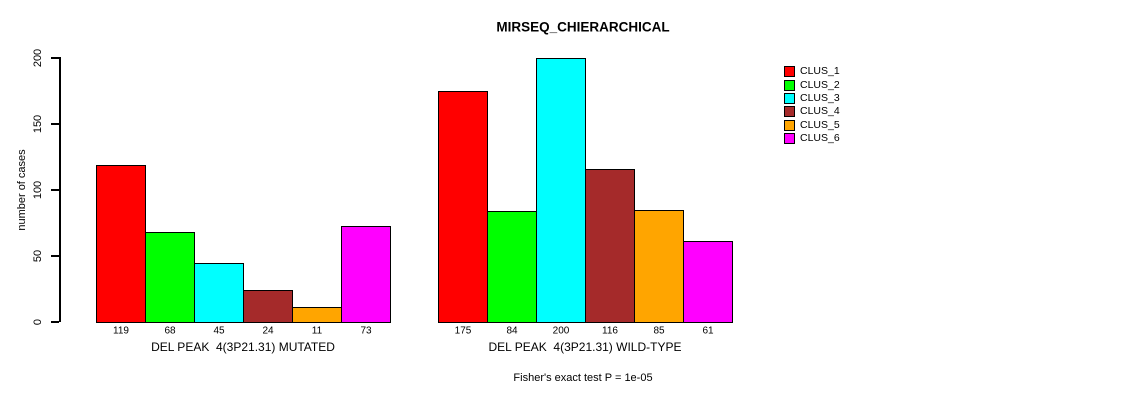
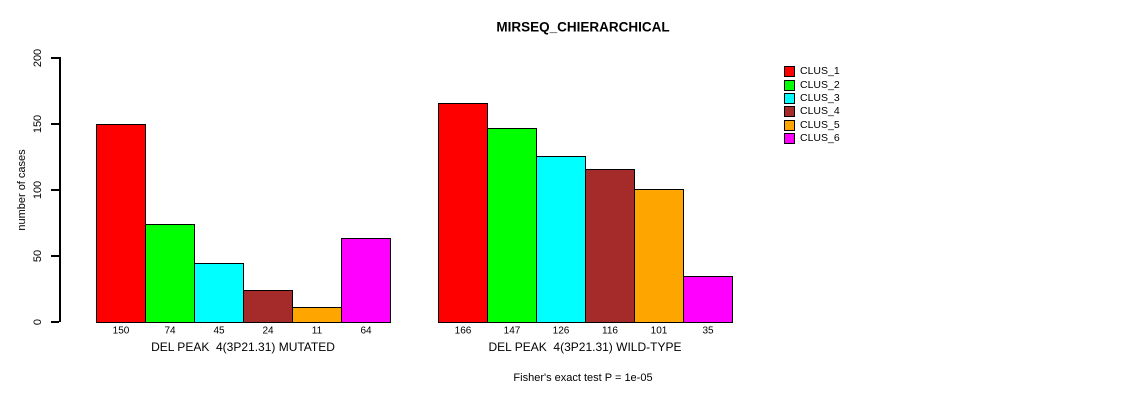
CLUS_1/DEL PEAK 4(3P21.31) MUTATED: 119 -> 150
CLUS_2/DEL PEAK 4(3P21.31) MUTATED: 68 -> 74
CLUS_6/DEL PEAK 4(3P21.31) MUTATED: 73 -> 64
CLUS_1/DEL PEAK 4(3P21.31) WILD-TYPE: 175 -> 166
CLUS_2/DEL PEAK 4(3P21.31) WILD-TYPE: 84 -> 147
CLUS_3/DEL PEAK 4(3P21.31) WILD-TYPE: 200 -> 126
CLUS_5/DEL PEAK 4(3P21.31) WILD-TYPE: 85 -> 101
CLUS_6/DEL PEAK 4(3P21.31) WILD-TYPE: 61 -> 35
